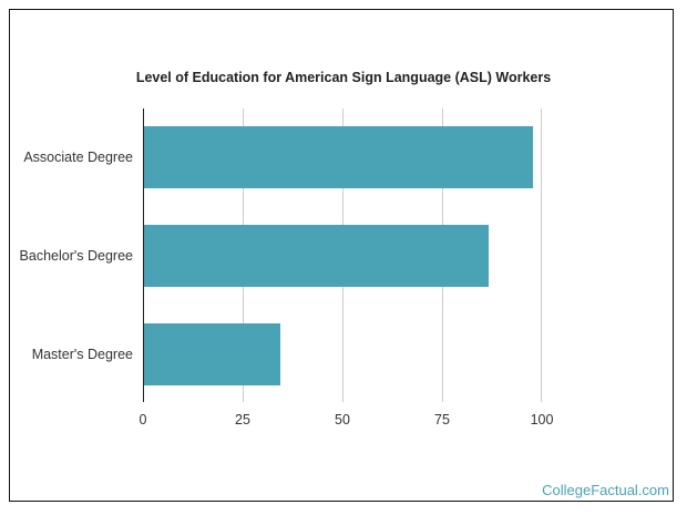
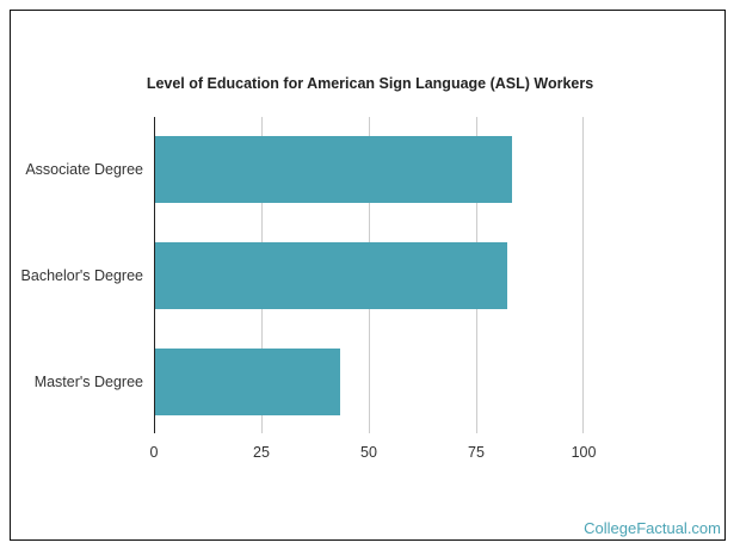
Associate Degree: 98 -> 83
Bachelor's Degree: 86 -> 82
Master's Degree: 34 -> 43
